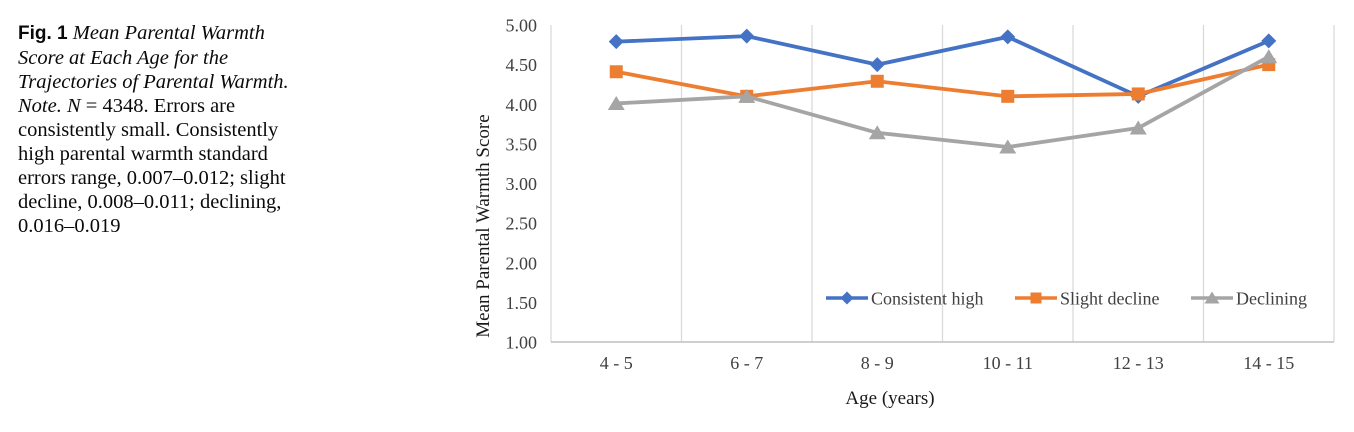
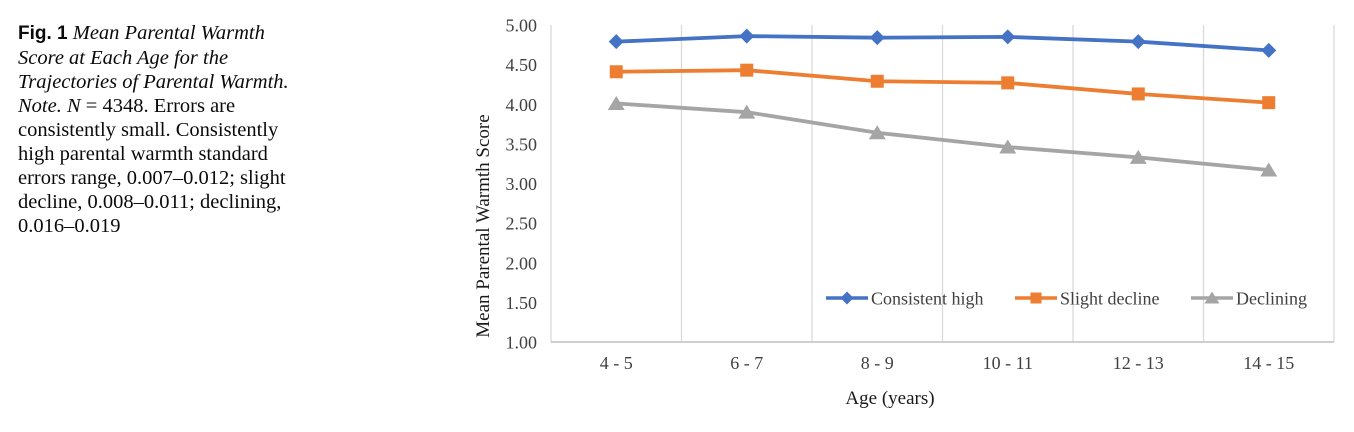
Slight decline/6 - 7: 4.1 -> 4.4
Declining/6 - 7: 4.1 -> 3.9
Consistent high/8 - 9: 4.5 -> 4.8
Slight decline/10 - 11: 4.1 -> 4.3
Consistent high/12 - 13: 4.1 -> 4.8
Declining/12 - 13: 3.7 -> 3.3
Consistent high/14 - 15: 4.8 -> 4.7
Slight decline/14 - 15: 4.5 -> 4.0
Declining/14 - 15: 4.6 -> 3.2
